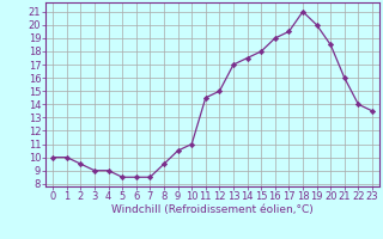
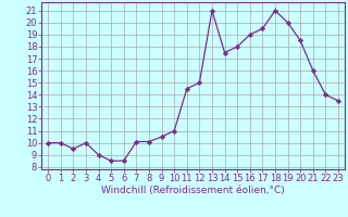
3: 9.0 -> 10.0
7: 8.5 -> 10.1
8: 9.5 -> 10.1
13: 17.0 -> 21.0
